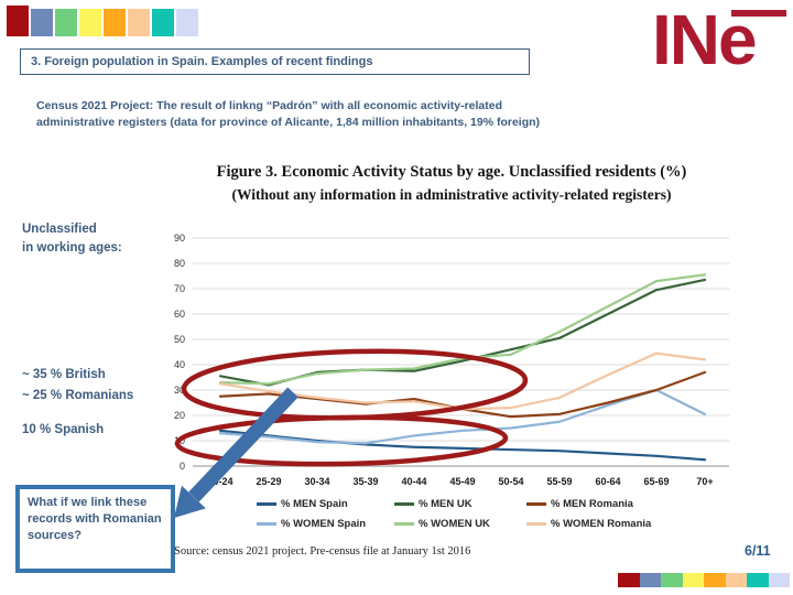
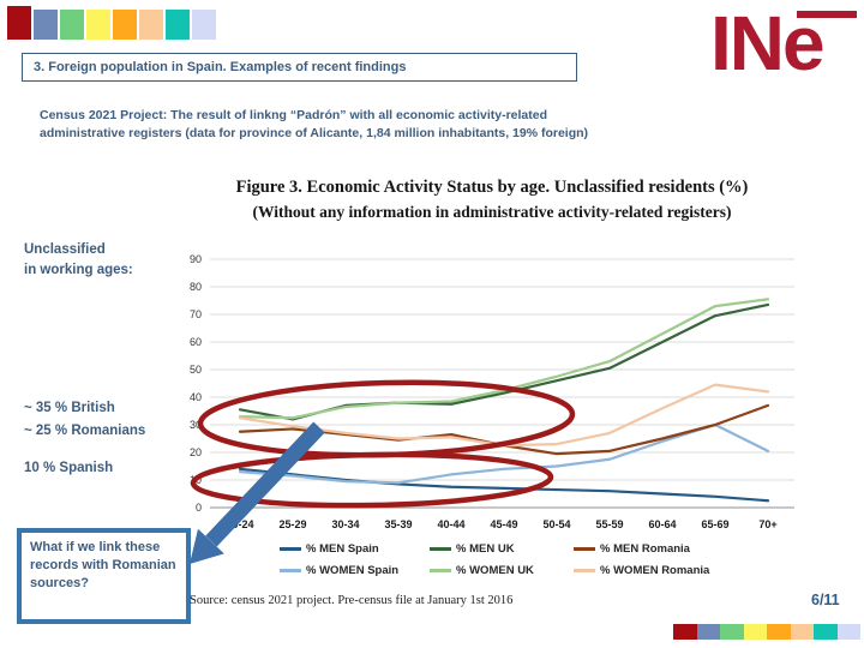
% WOMEN UK/50-54: 44 -> 48
